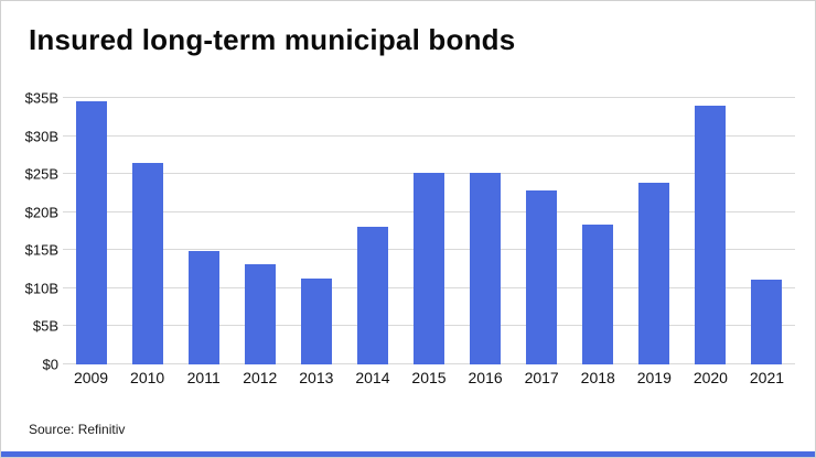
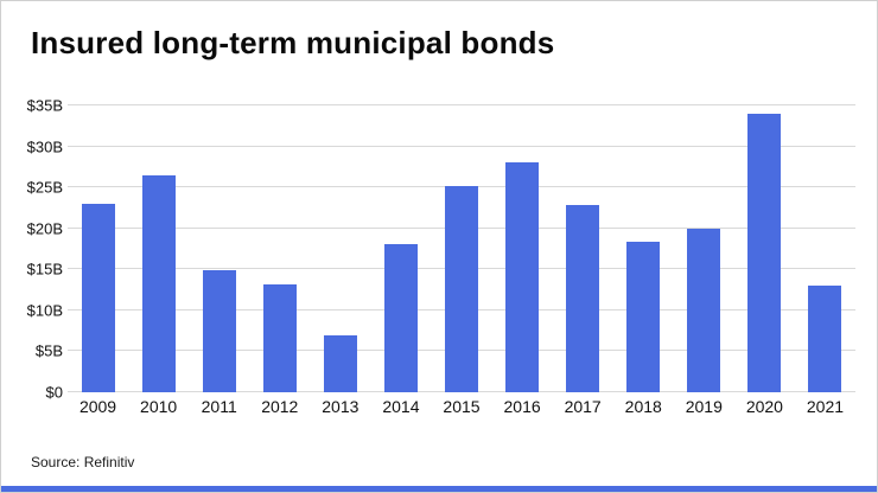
2009: $34B -> $23B
2013: $11B -> $7B
2016: $25B -> $28B
2019: $24B -> $20B
2021: $11B -> $13B
